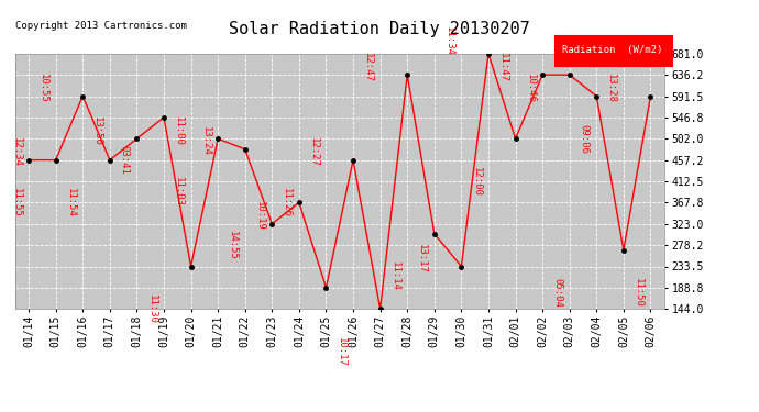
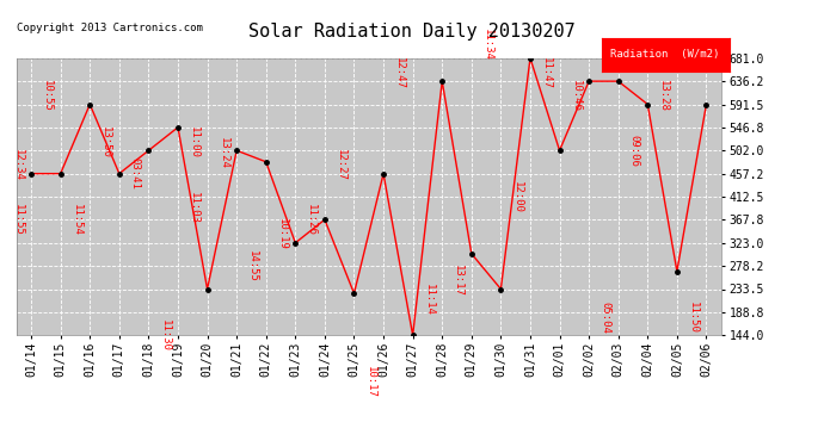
01/25: 189 -> 225
